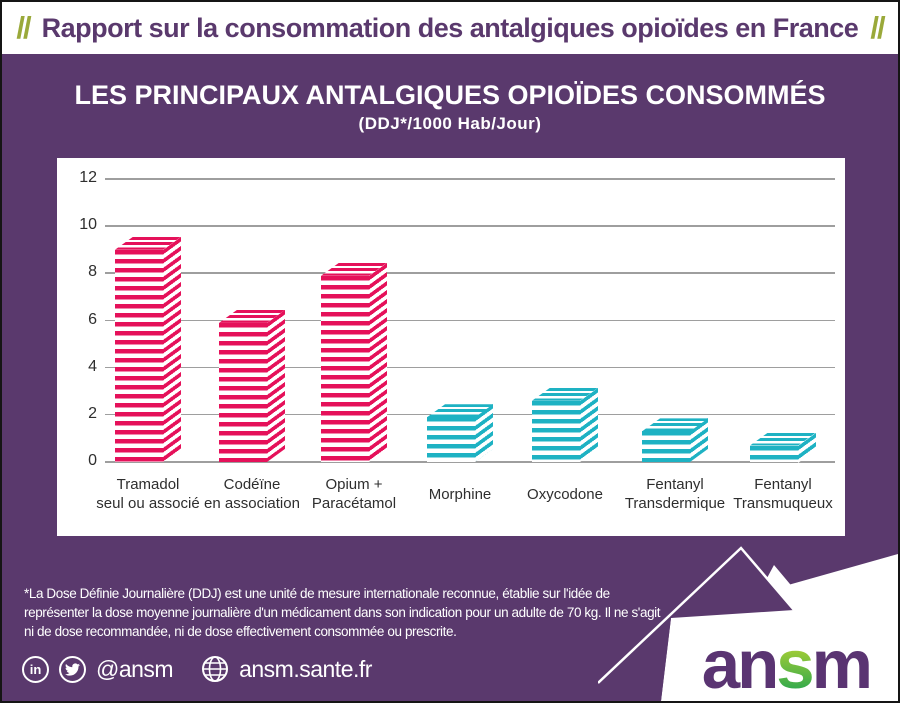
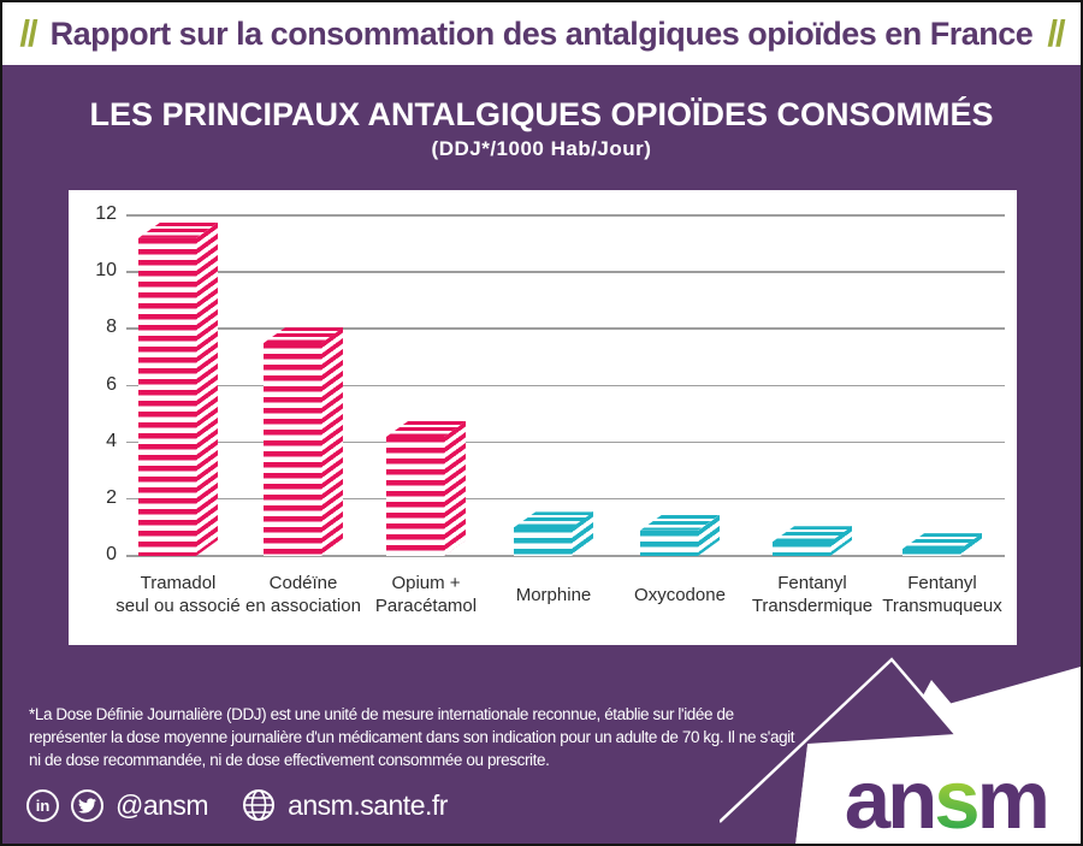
Tramadol seul ou associé: 9.0 -> 11.2
Codéïne en association: 5.9 -> 7.5
Opium + Paracétamol: 7.9 -> 4.2
Morphine: 1.9 -> 1.0
Oxycodone: 2.6 -> 0.9
Fentanyl Transdermique: 1.3 -> 0.5
Fentanyl Transmuqueux: 0.7 -> 0.2
